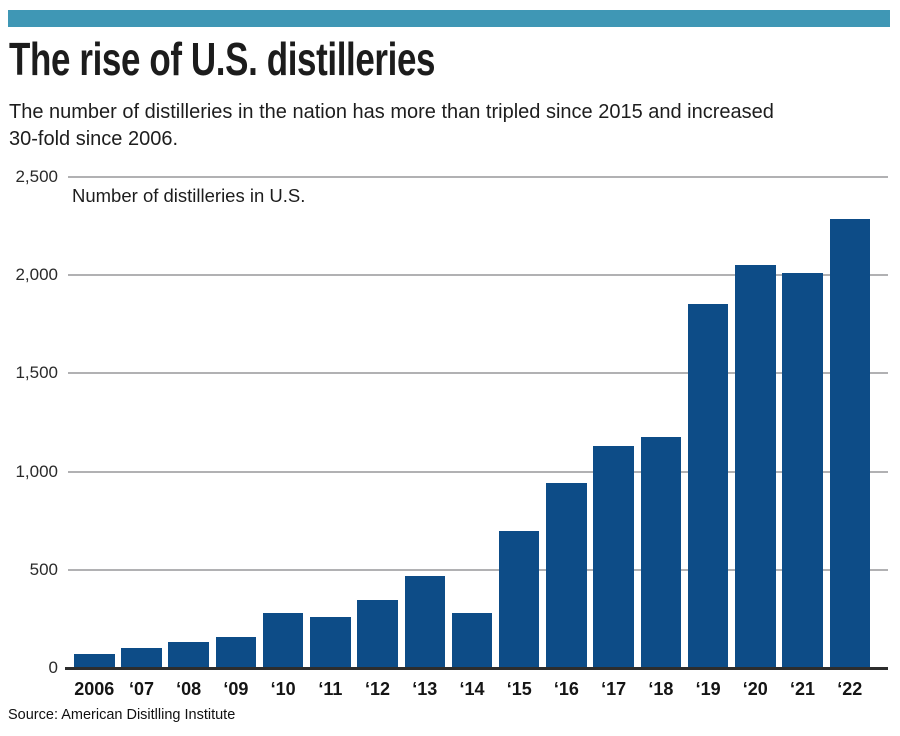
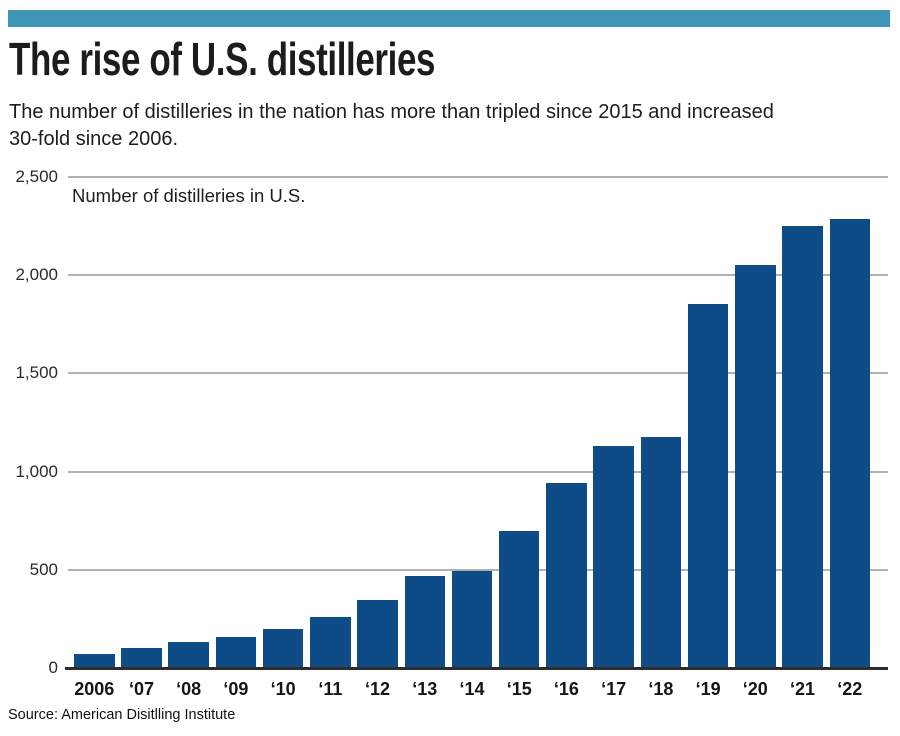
‘10: 280 -> 200
‘14: 280 -> 500
‘21: 2010 -> 2250
